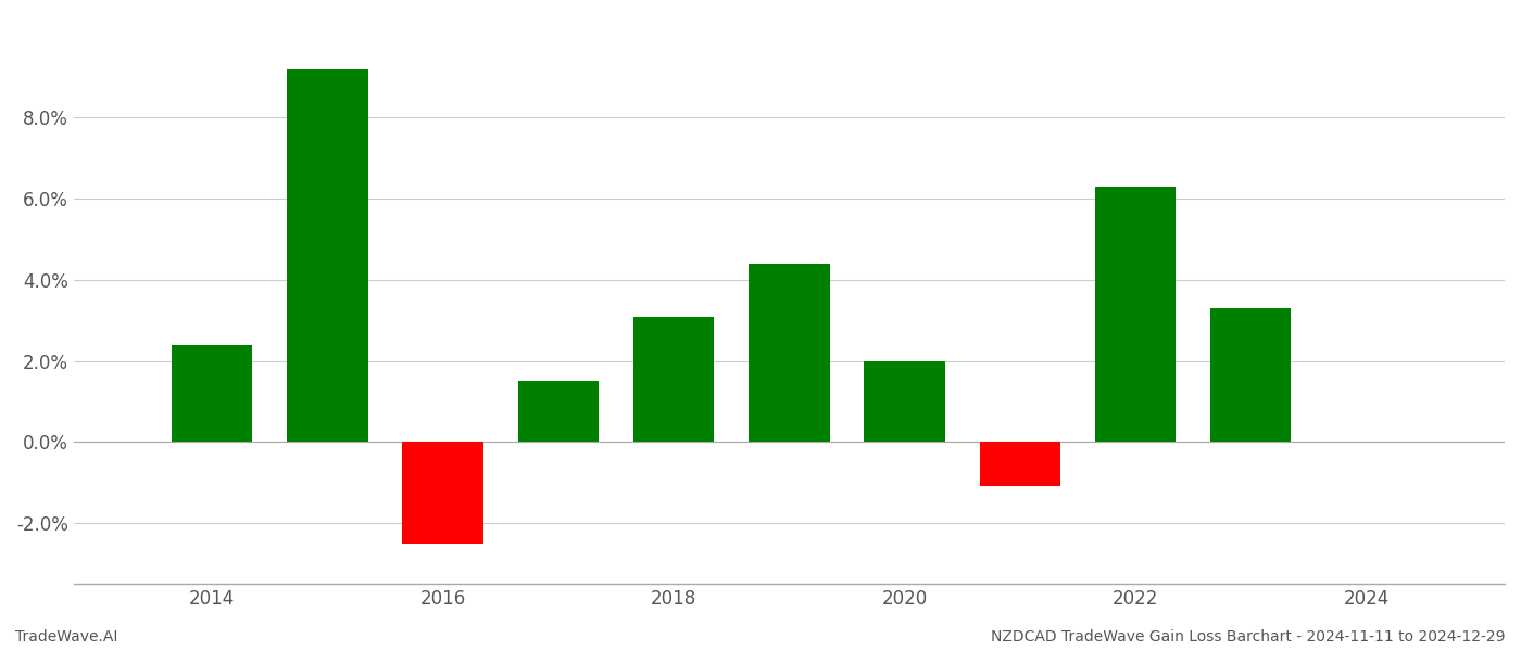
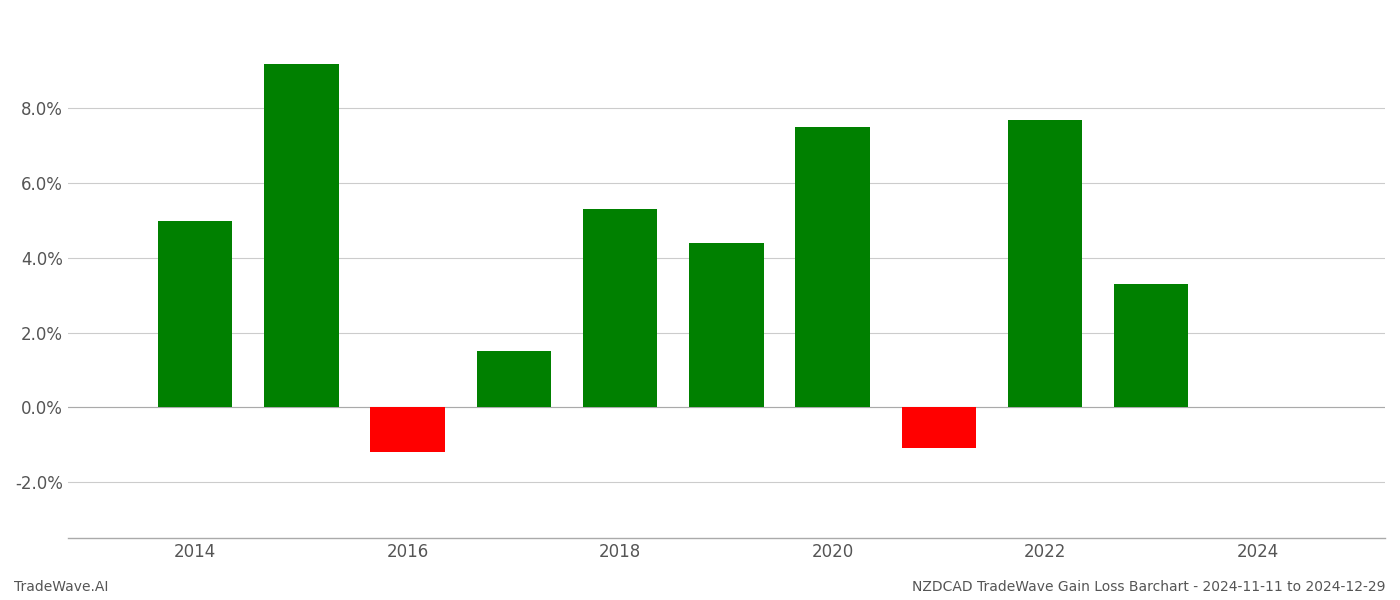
2014: 2.4% -> 5.0%
2016: -2.5% -> -1.2%
2018: 3.1% -> 5.3%
2020: 2.0% -> 7.5%
2022: 6.3% -> 7.7%
